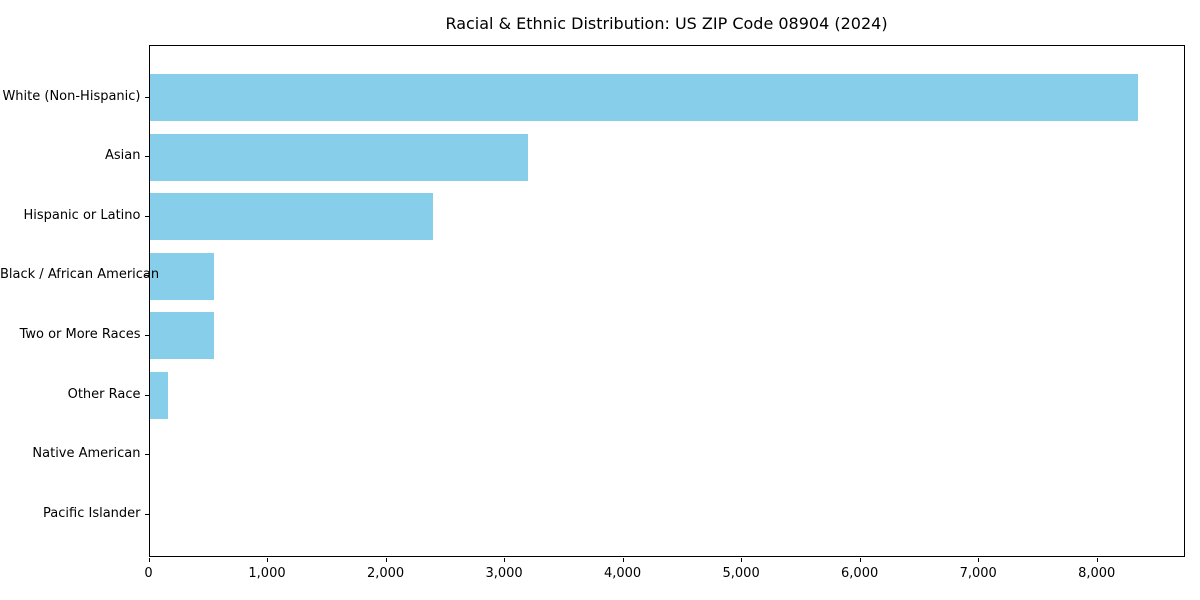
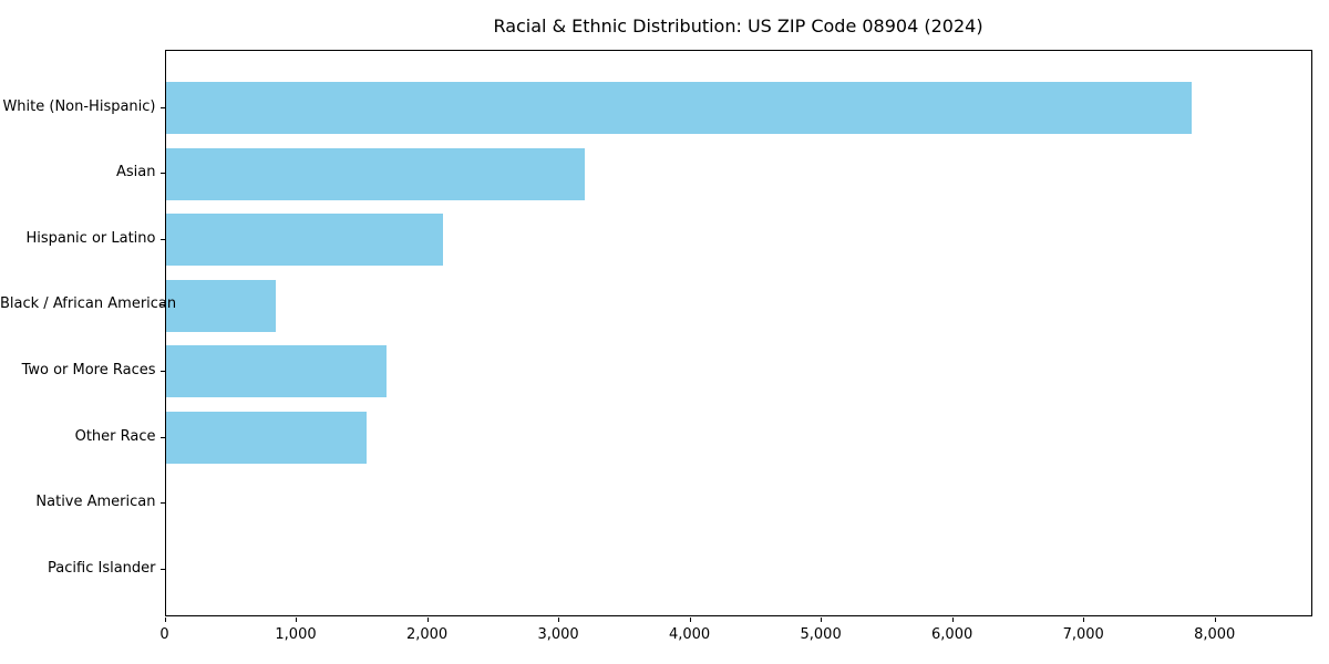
White (Non-Hispanic): 8340 -> 7820
Hispanic or Latino: 2390 -> 2110
Black / African American: 540 -> 840
Two or More Races: 540 -> 1680
Other Race: 160 -> 1530
